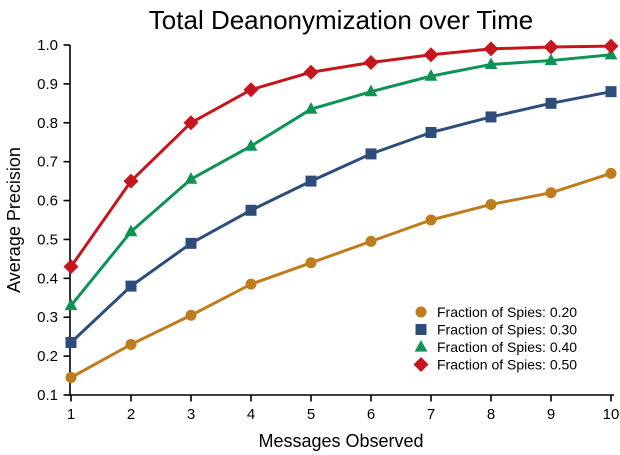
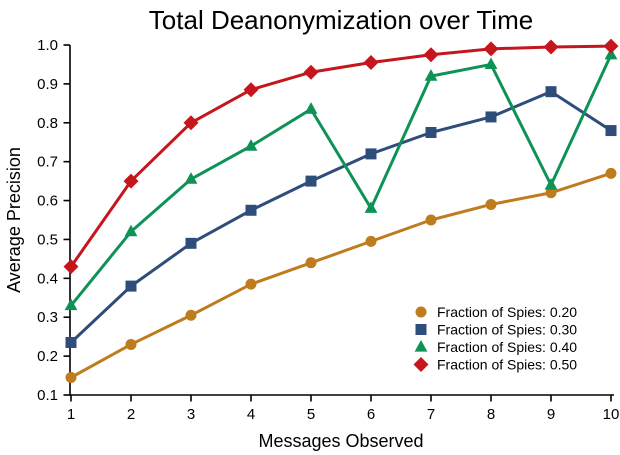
Fraction of Spies: 0.40/6: 0.88 -> 0.58
Fraction of Spies: 0.30/9: 0.85 -> 0.88
Fraction of Spies: 0.40/9: 0.96 -> 0.64
Fraction of Spies: 0.30/10: 0.88 -> 0.78
